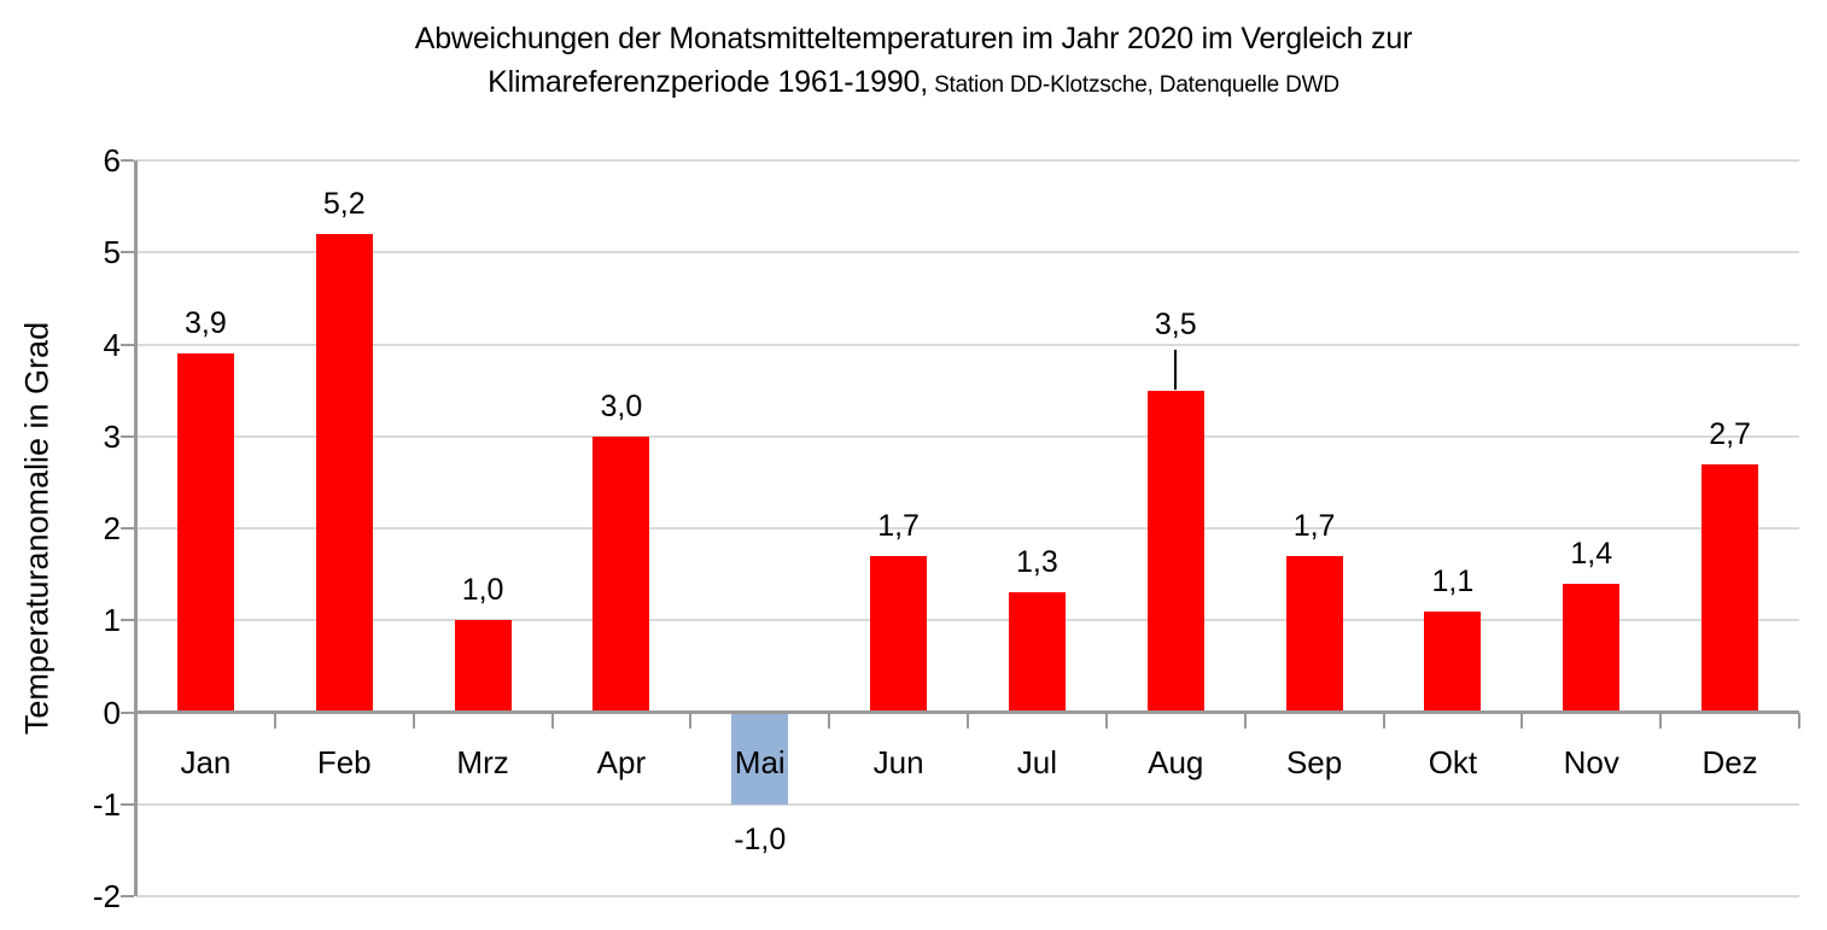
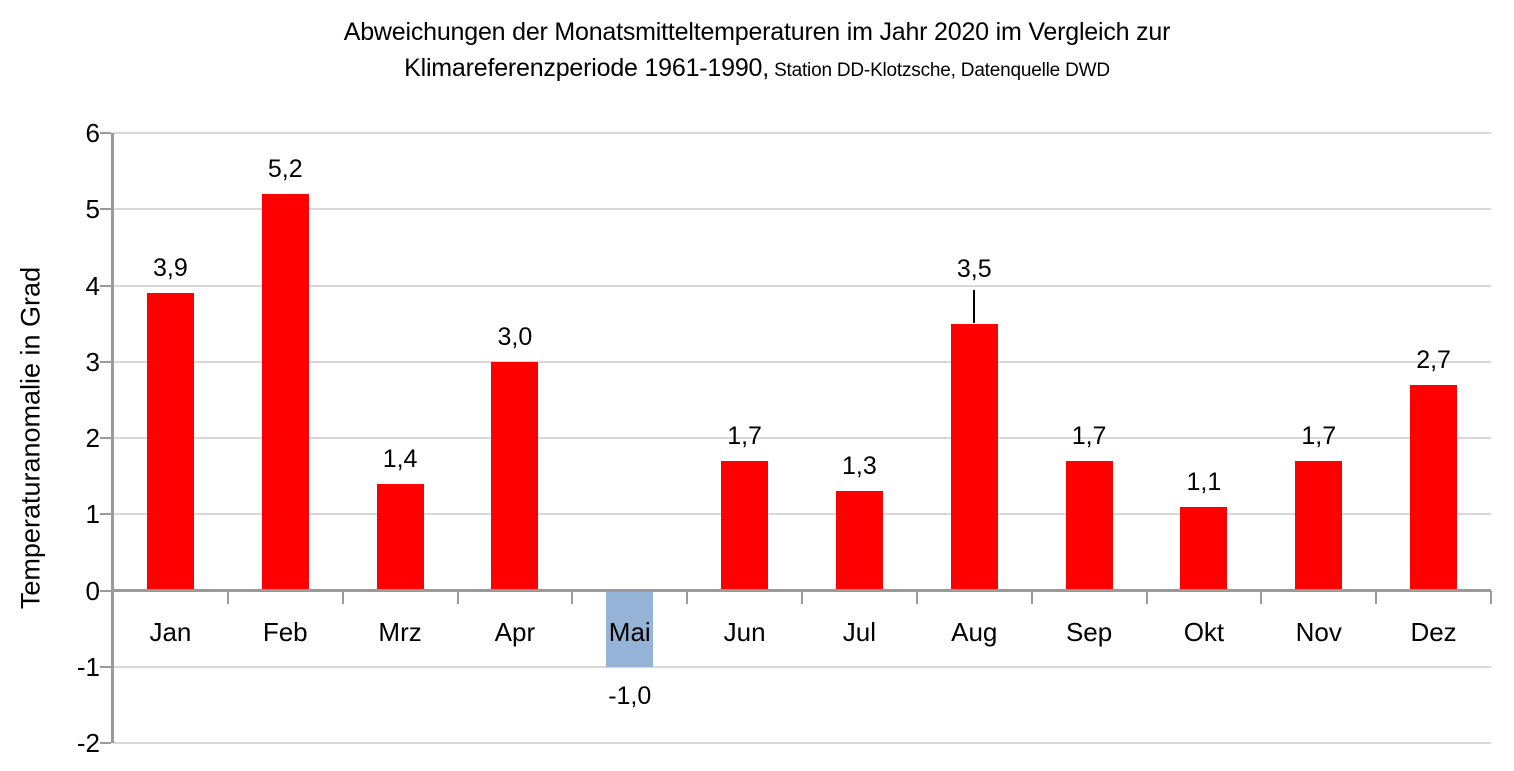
Mrz: 1,0 -> 1,4
Nov: 1,4 -> 1,7
